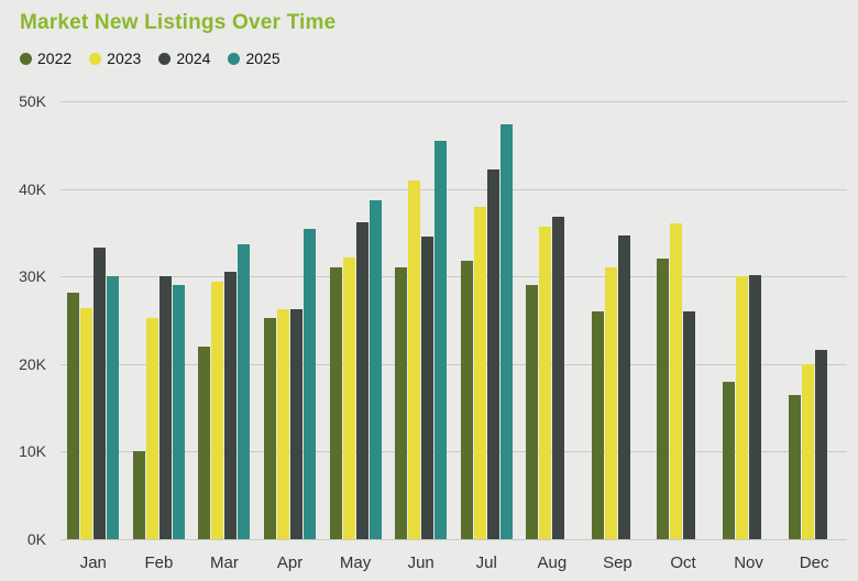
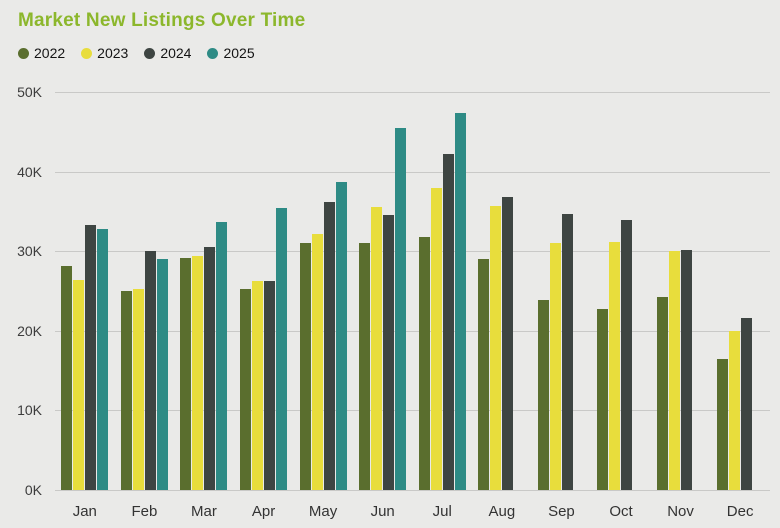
2025/Jan: 30K -> 33K
2022/Feb: 10K -> 25K
2022/Mar: 22K -> 29K
2023/Jun: 41K -> 36K
2022/Sep: 26K -> 24K
2022/Oct: 32K -> 23K
2023/Oct: 36K -> 31K
2024/Oct: 26K -> 34K
2022/Nov: 18K -> 24K
